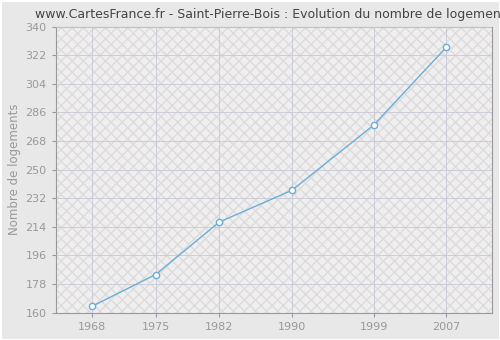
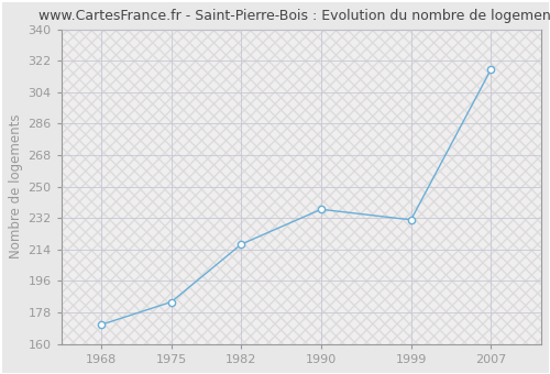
1968: 164 -> 171
1999: 278 -> 231
2007: 327 -> 317
